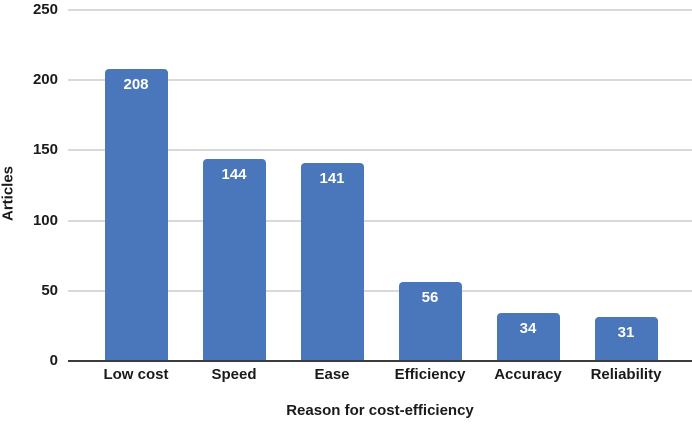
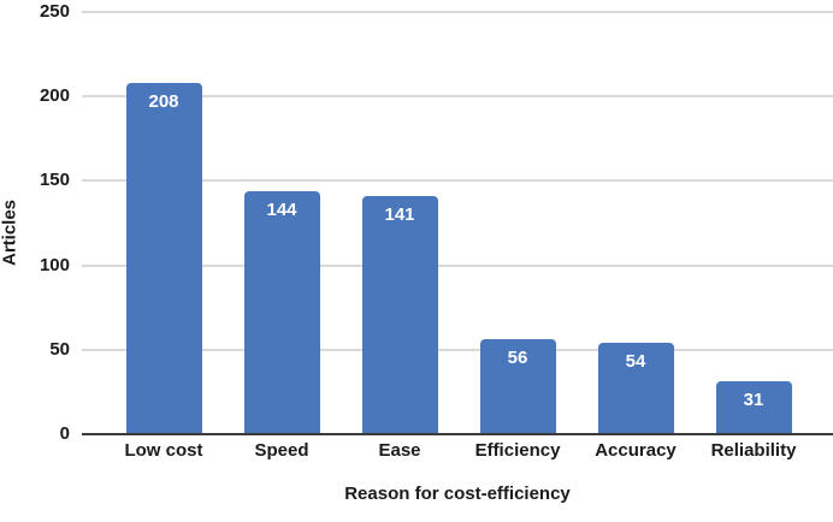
Accuracy: 34 -> 54
